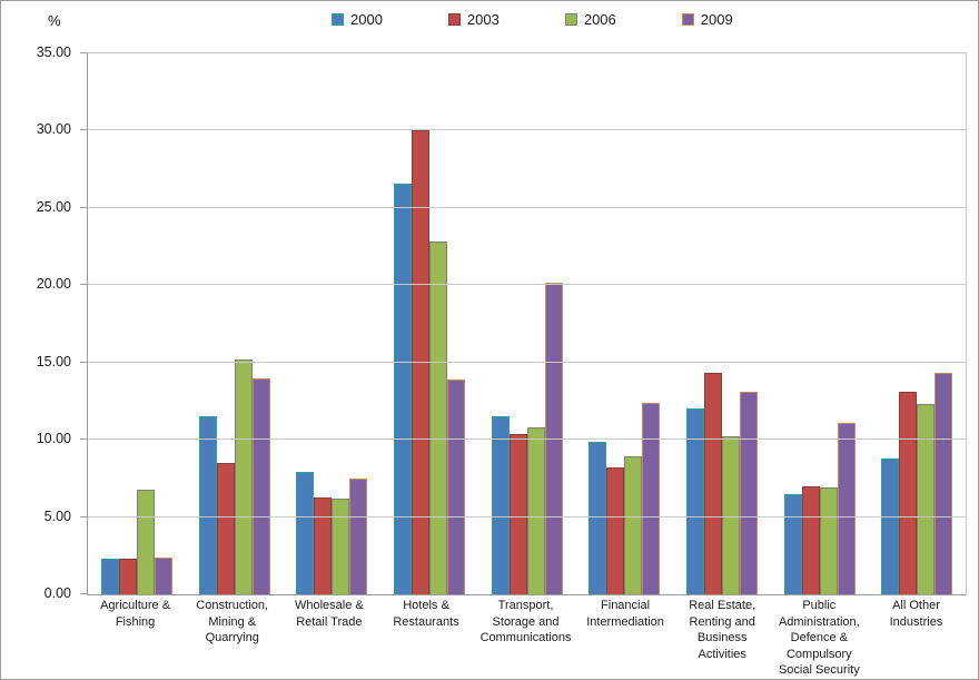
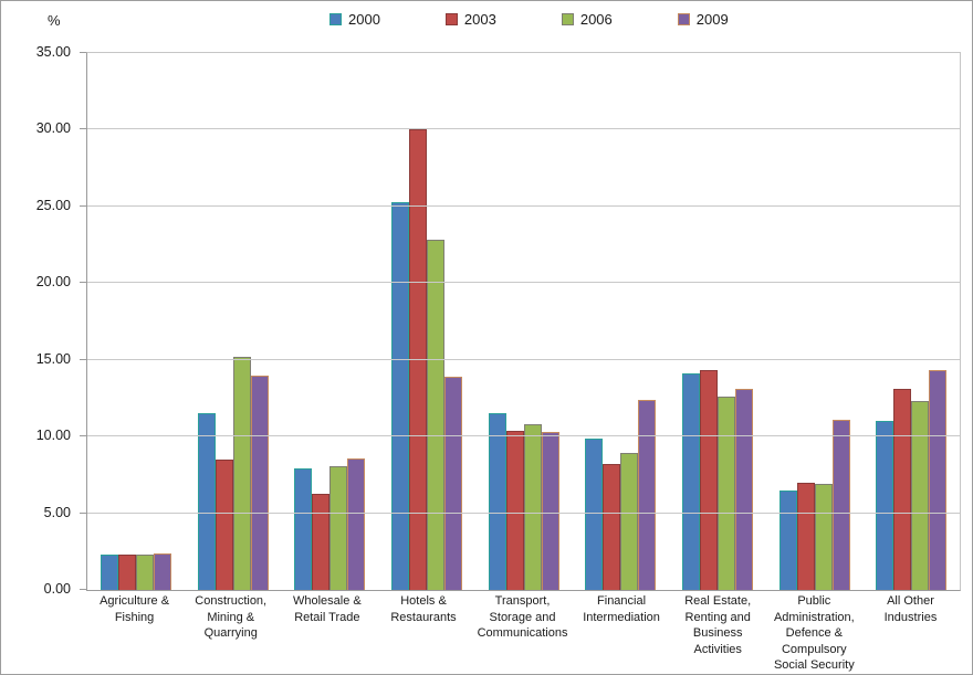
2006/Agriculture & Fishing: 6.8 -> 2.3
2006/Wholesale & Retail Trade: 6.2 -> 8.1
2009/Wholesale & Retail Trade: 7.5 -> 8.6
2000/Hotels & Restaurants: 26.6 -> 25.3
2009/Transport, Storage and Communications: 20.2 -> 10.3
2000/Real Estate, Renting and Business Activities: 12.0 -> 14.1
2006/Real Estate, Renting and Business Activities: 10.2 -> 12.6
2000/All Other Industries: 8.8 -> 11.0
